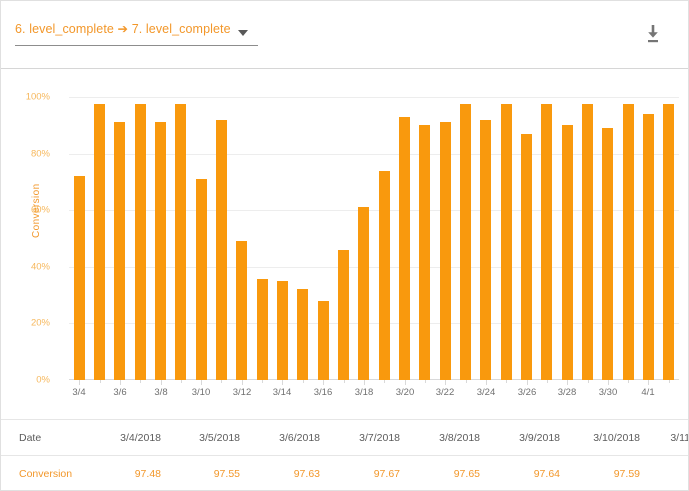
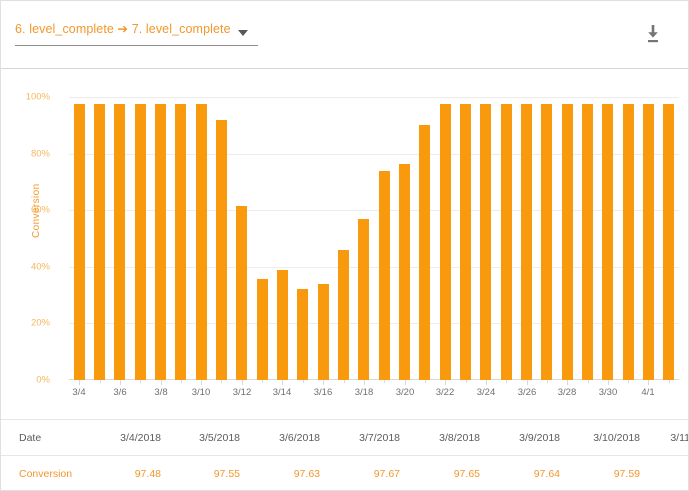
3/4: 72% -> 98%
3/6: 91% -> 98%
3/8: 91% -> 98%
3/10: 71% -> 98%
3/12: 49% -> 62%
3/14: 35% -> 39%
3/16: 28% -> 34%
3/18: 61% -> 57%
3/20: 93% -> 76%
3/22: 91% -> 98%
3/24: 92% -> 98%
3/26: 87% -> 98%
3/28: 90% -> 98%
3/30: 89% -> 98%
4/1: 94% -> 98%
